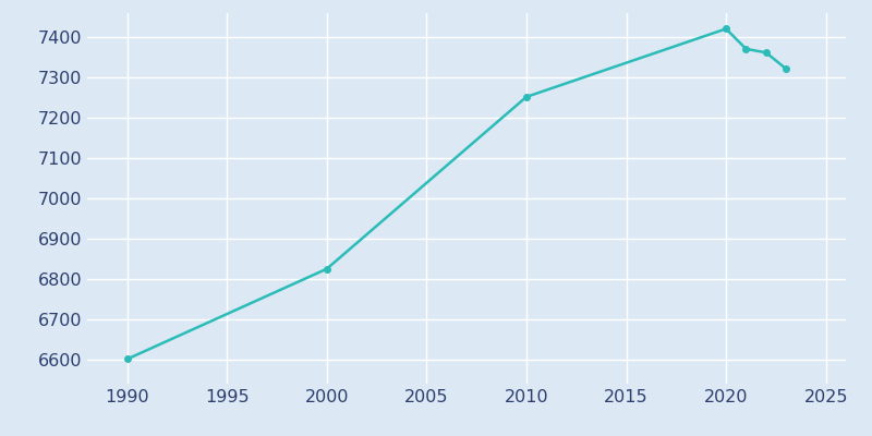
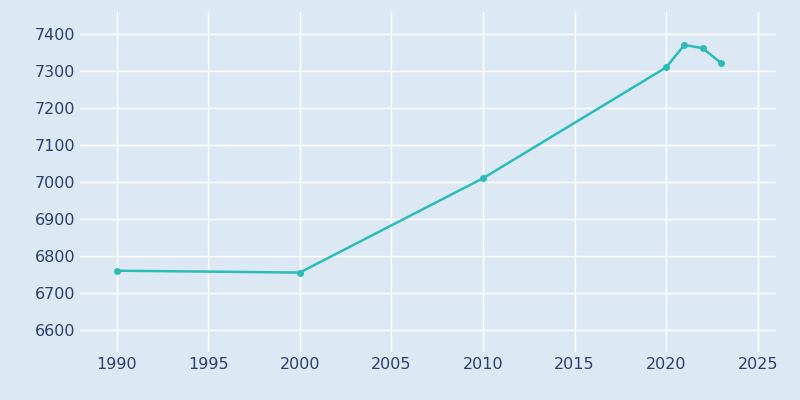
1990: 6601 -> 6760
2000: 6825 -> 6755
2010: 7252 -> 7010
2020: 7421 -> 7310
